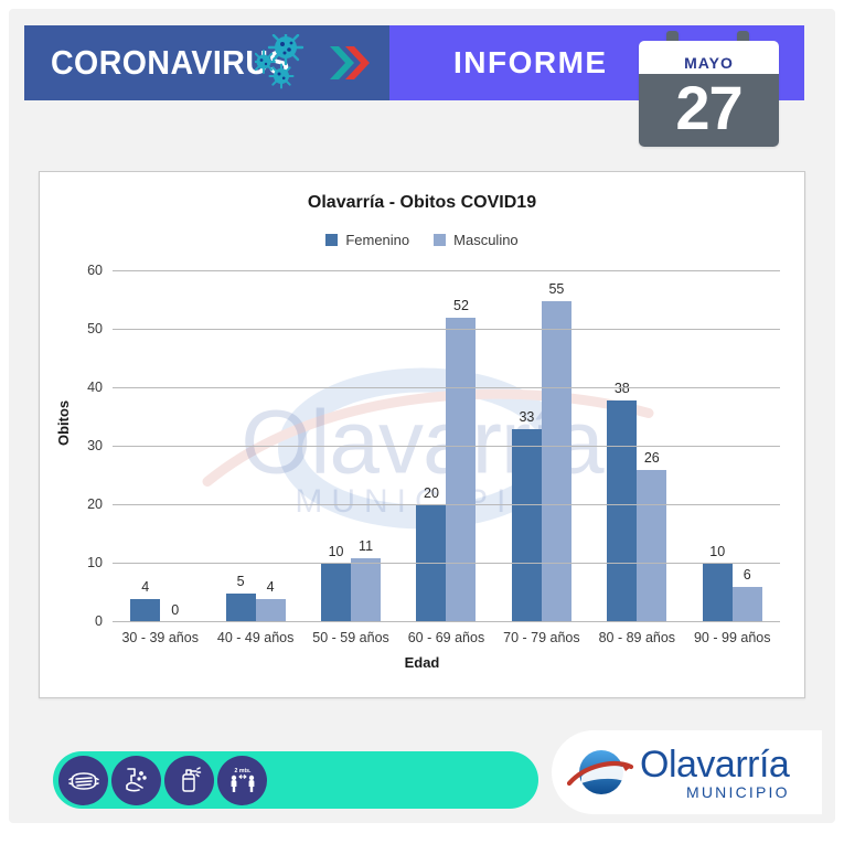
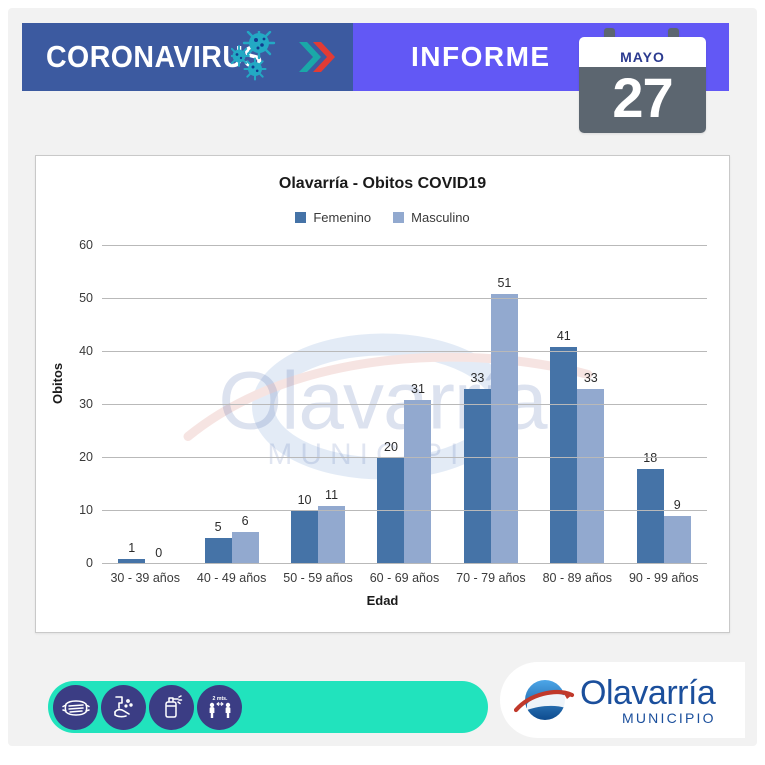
Femenino/30 - 39 años: 4 -> 1
Masculino/40 - 49 años: 4 -> 6
Masculino/60 - 69 años: 52 -> 31
Masculino/70 - 79 años: 55 -> 51
Femenino/80 - 89 años: 38 -> 41
Masculino/80 - 89 años: 26 -> 33
Femenino/90 - 99 años: 10 -> 18
Masculino/90 - 99 años: 6 -> 9
